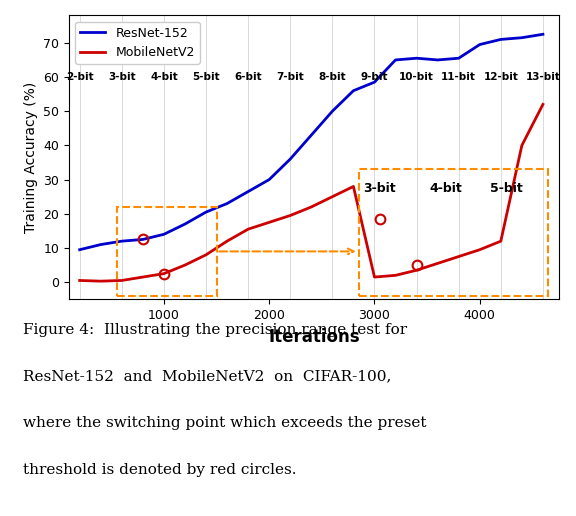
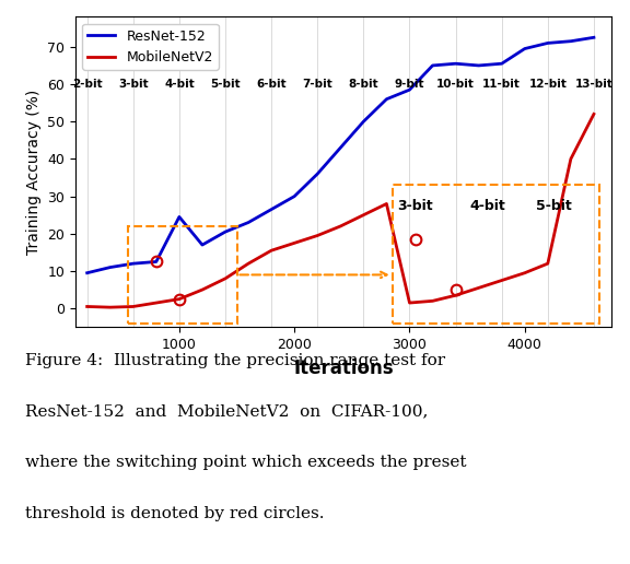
ResNet-152/1000: 14.0 -> 24.5
